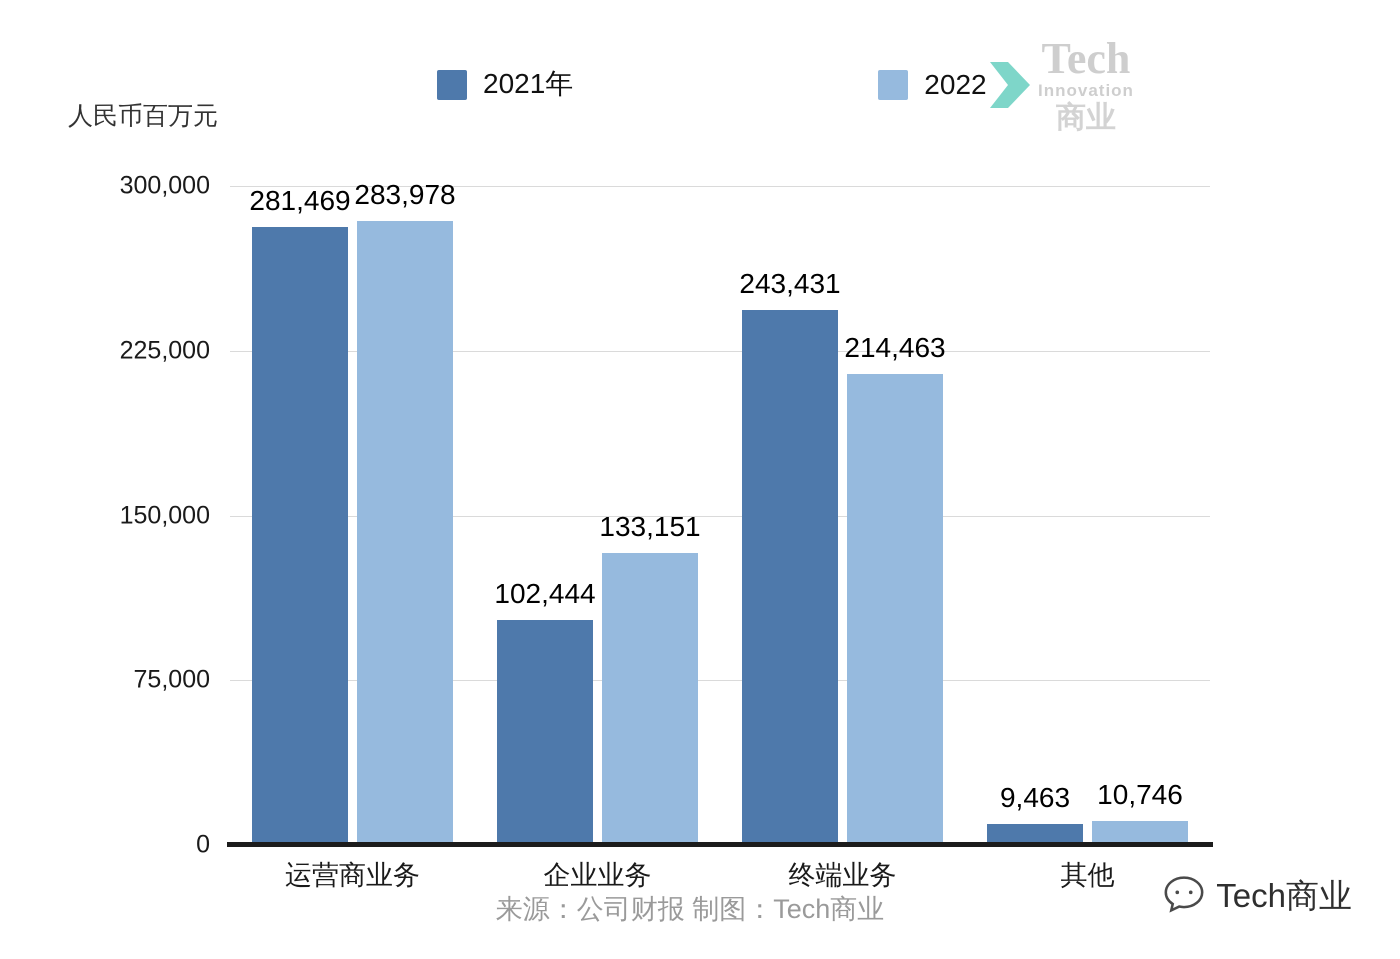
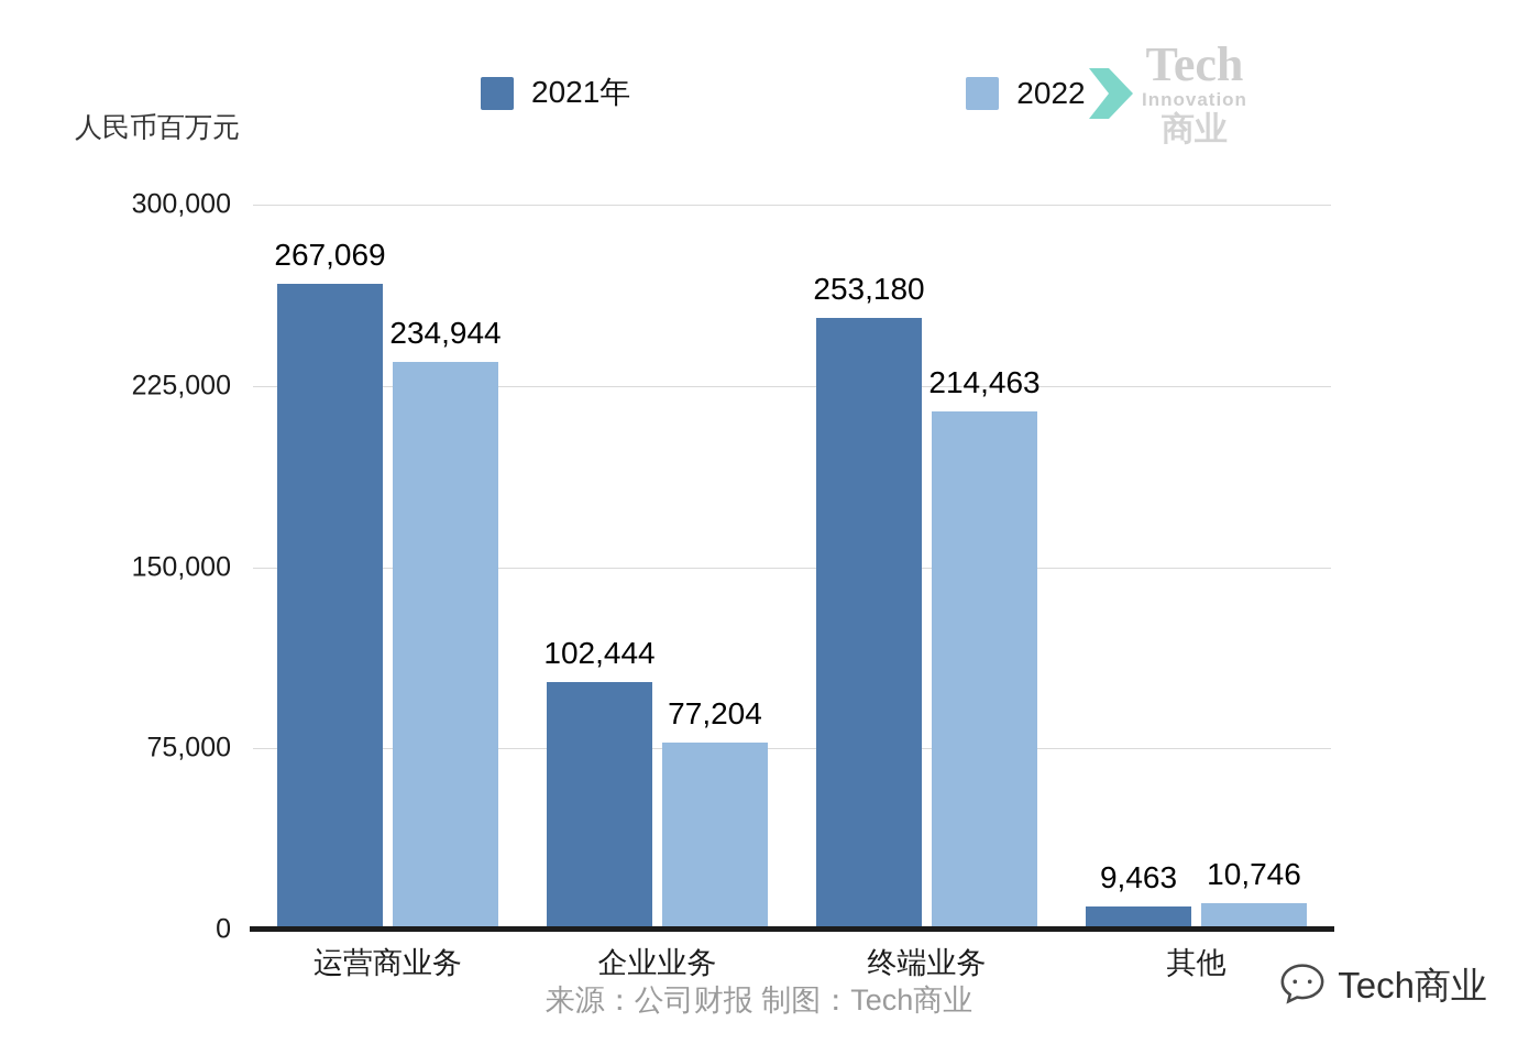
2021年/运营商业务: 281,469 -> 267,069
2022/运营商业务: 283,978 -> 234,944
2022/企业业务: 133,151 -> 77,204
2021年/终端业务: 243,431 -> 253,180
